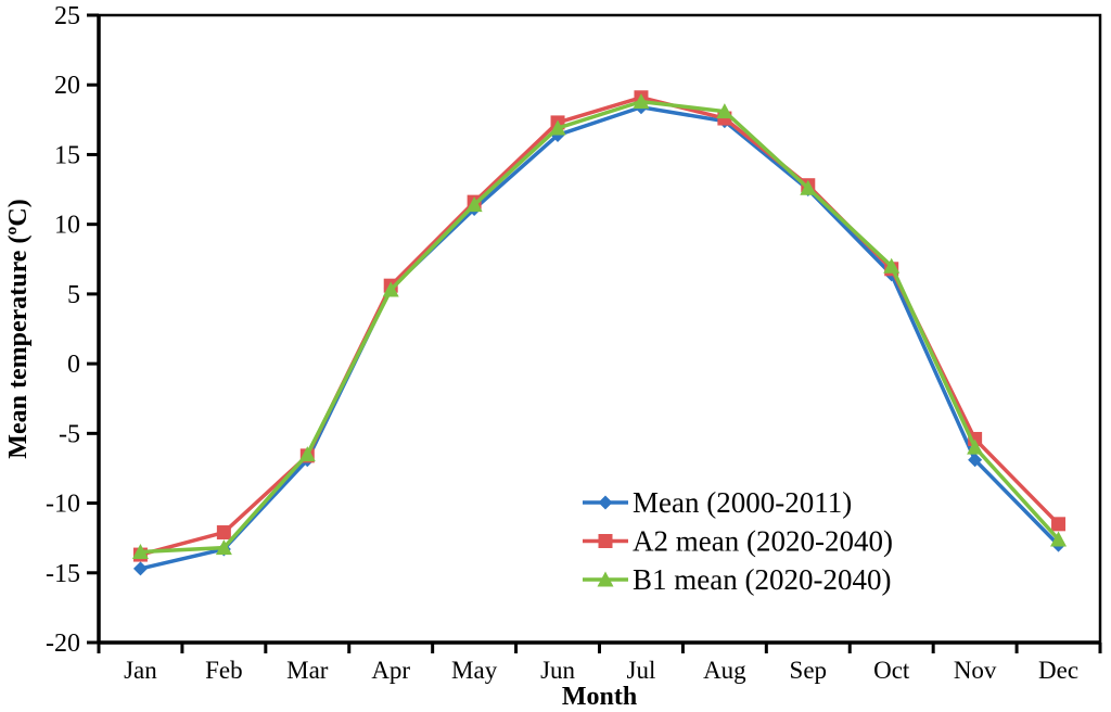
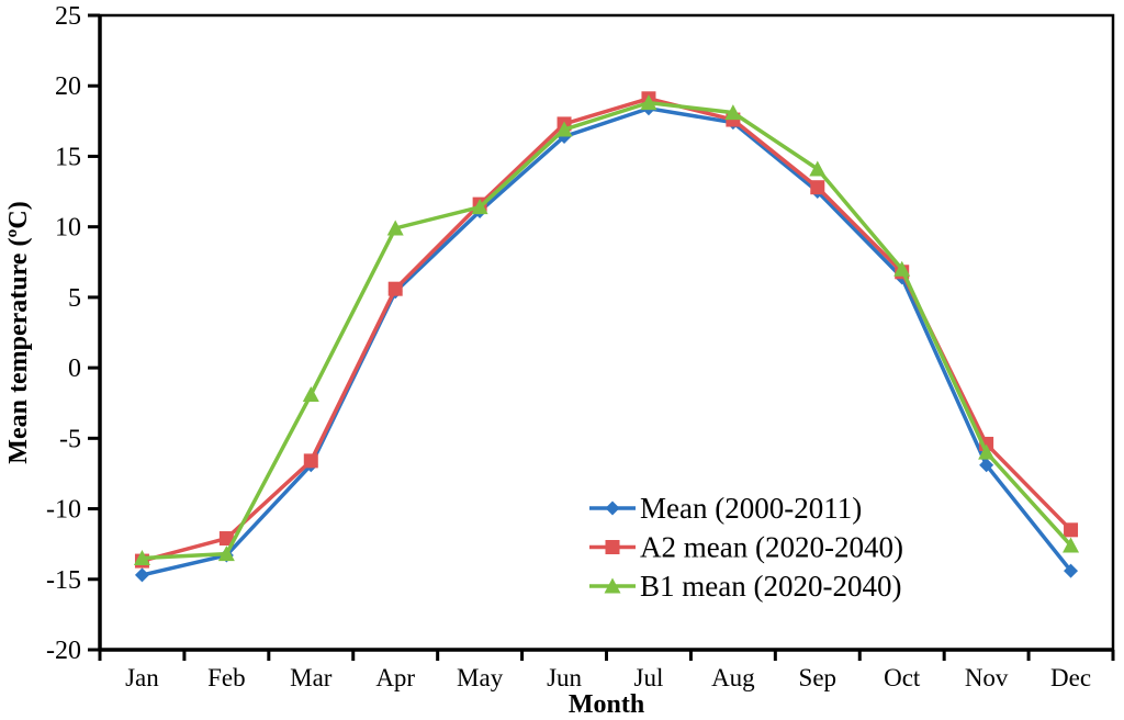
B1 mean (2020-2040)/Mar: -6.5 -> -1.9
B1 mean (2020-2040)/Apr: 5.3 -> 9.9
B1 mean (2020-2040)/Sep: 12.6 -> 14.1
Mean (2000-2011)/Dec: -13.0 -> -14.4
